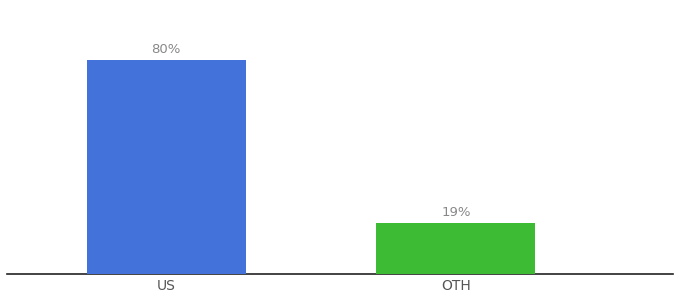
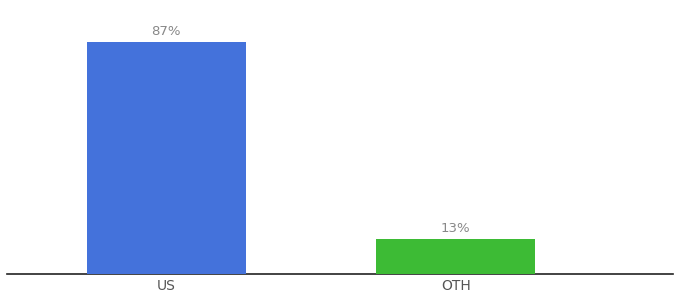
US: 80% -> 87%
OTH: 19% -> 13%
